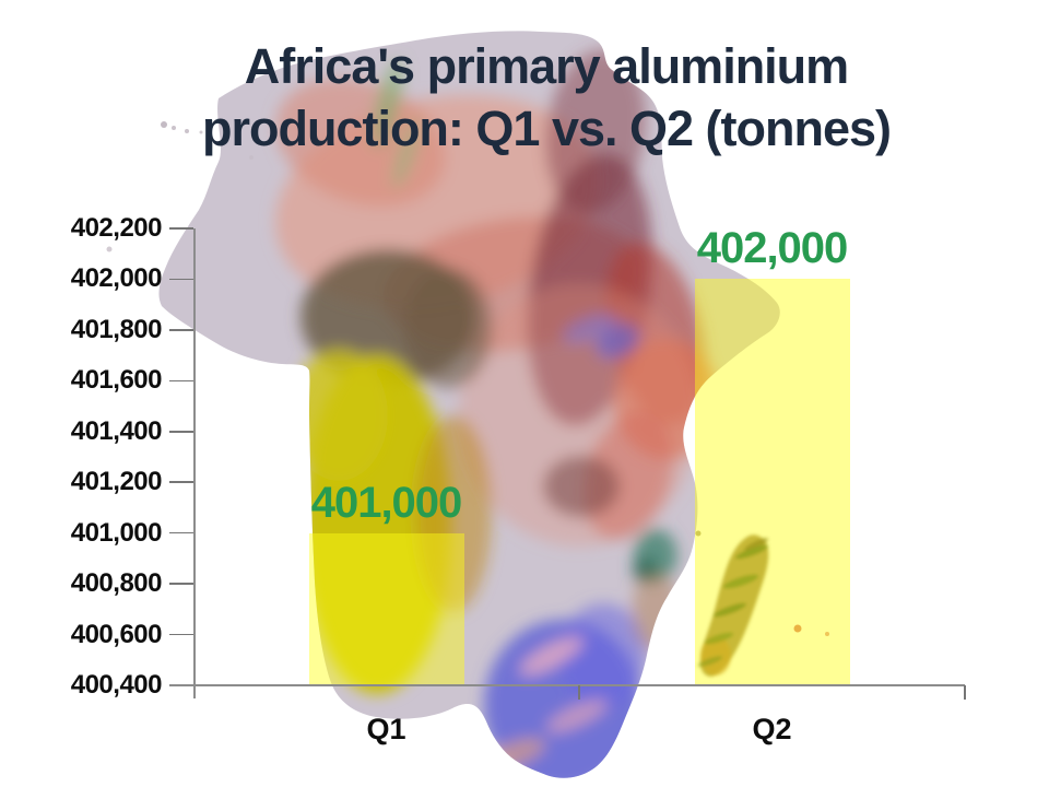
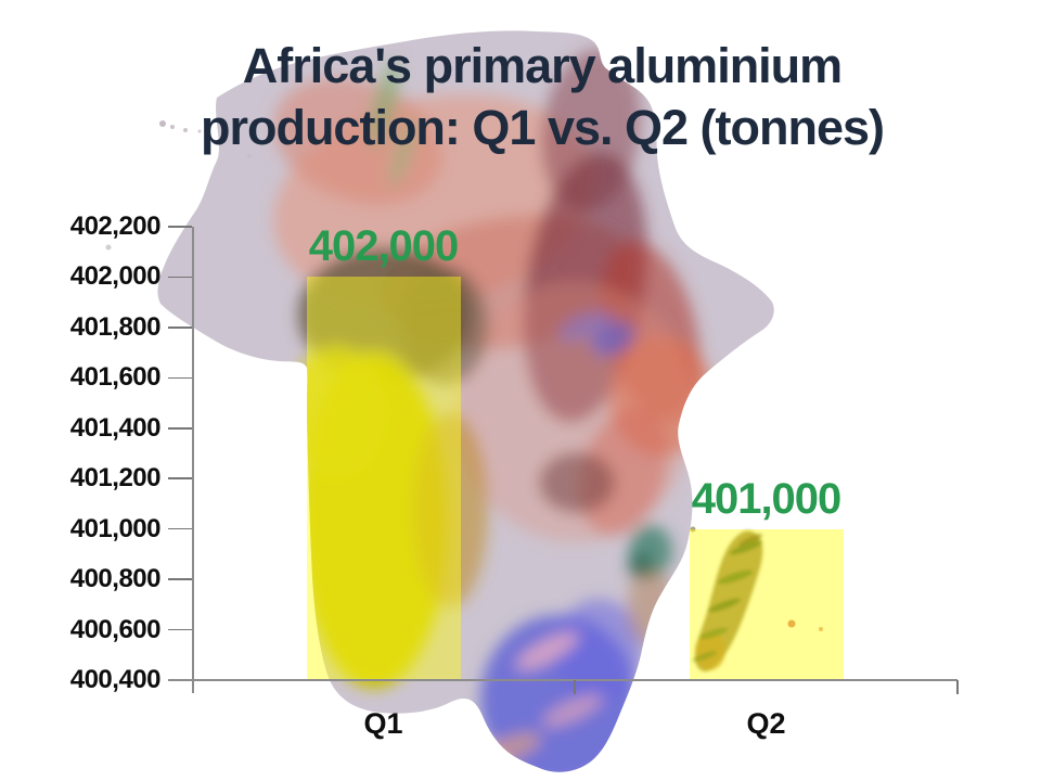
Q1: 401,000 -> 402,000
Q2: 402,000 -> 401,000
